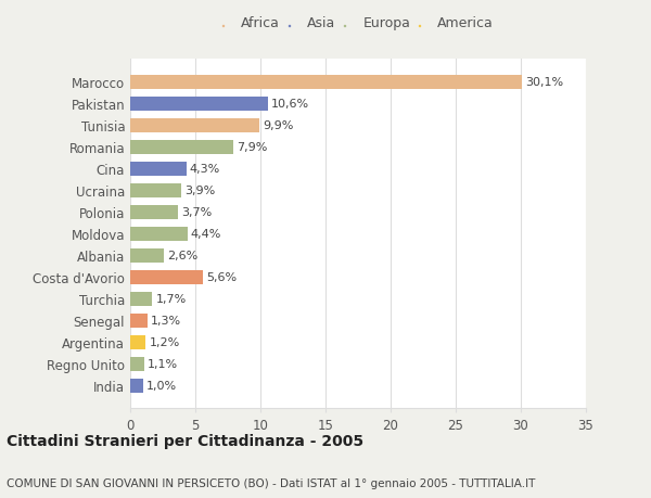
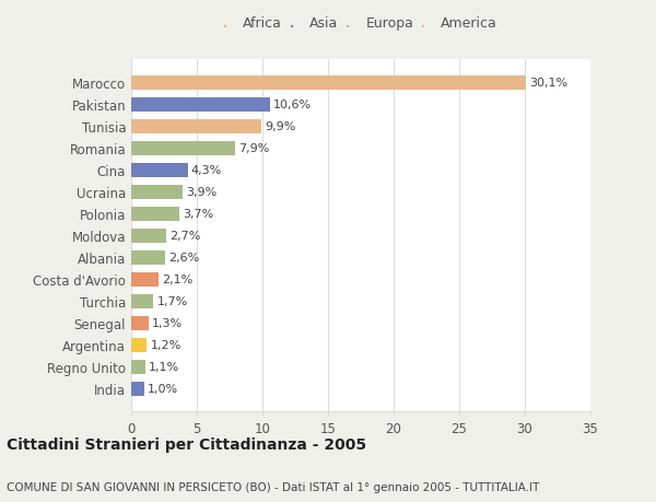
Moldova: 4,4% -> 2,7%
Costa d'Avorio: 5,6% -> 2,1%
